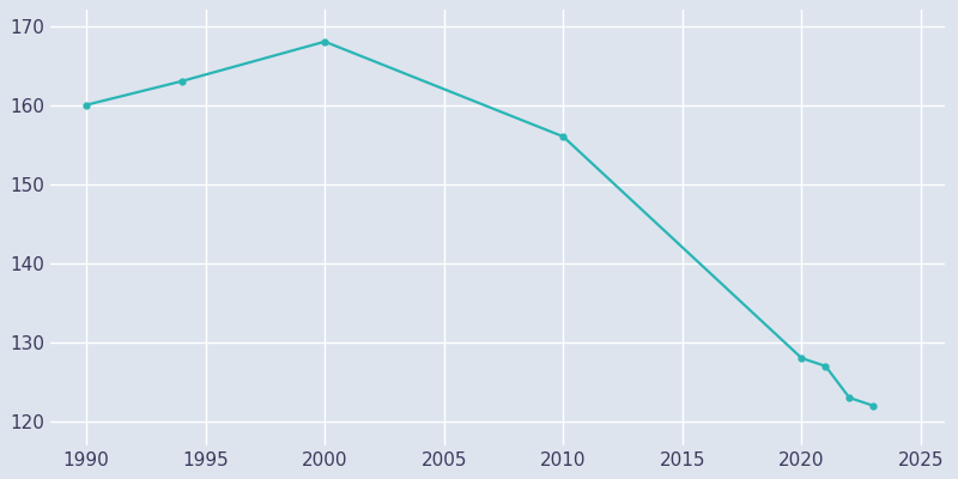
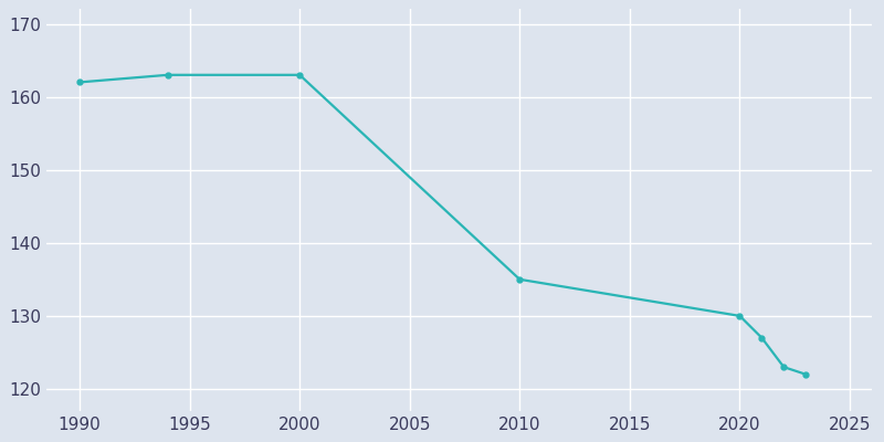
1990: 160 -> 162
2000: 168 -> 163
2010: 156 -> 135
2020: 128 -> 130
